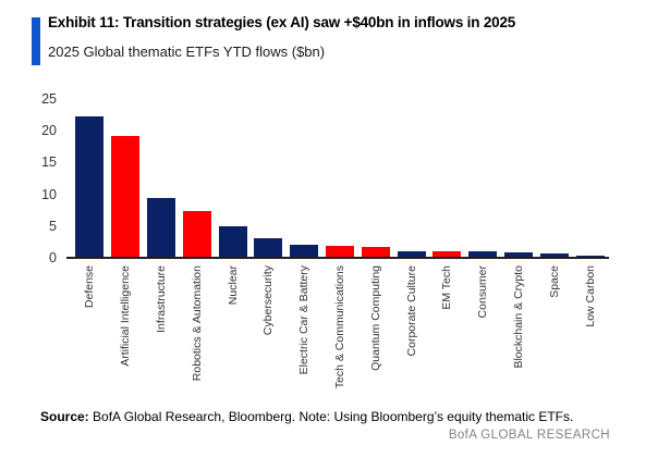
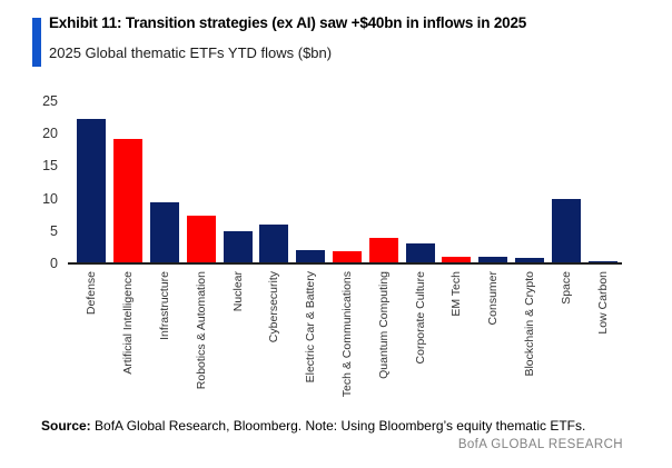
Cybersecurity: 3 -> 6
Quantum Computing: 2 -> 4
Corporate Culture: 1 -> 3
Space: 1 -> 10
